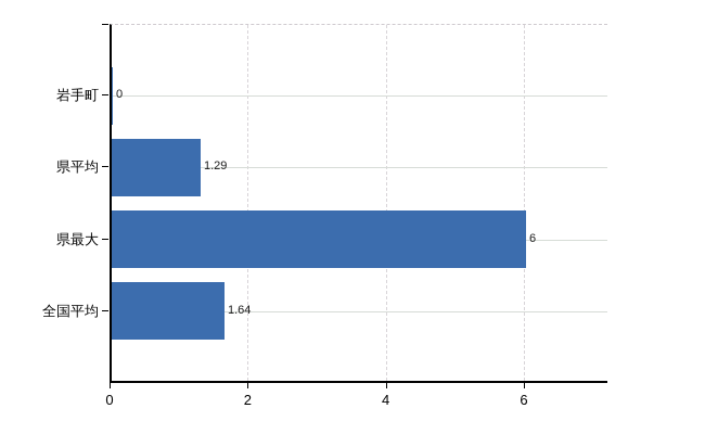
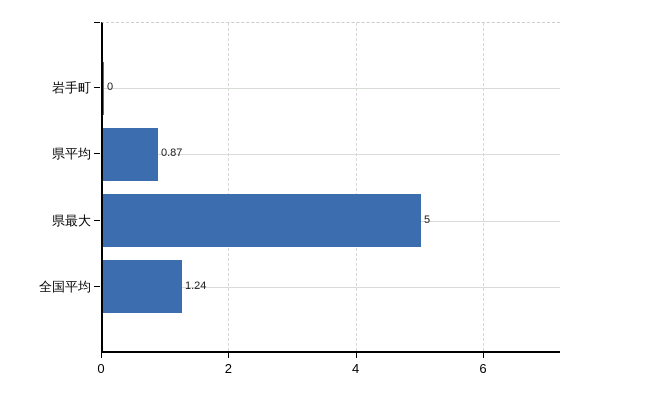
県平均: 1.29 -> 0.87
県最大: 6 -> 5
全国平均: 1.64 -> 1.24
